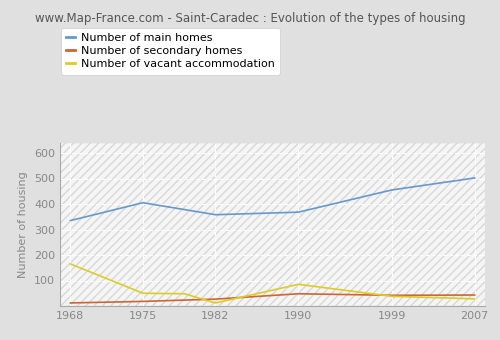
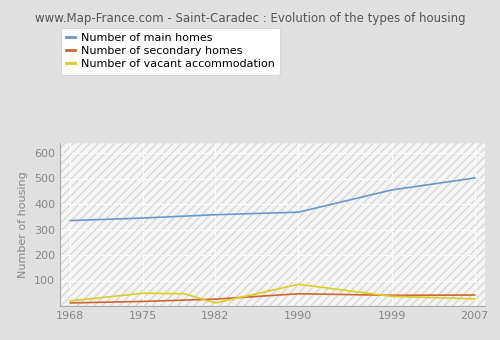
Number of vacant accommodation/1968: 165 -> 20
Number of main homes/1975: 405 -> 345
